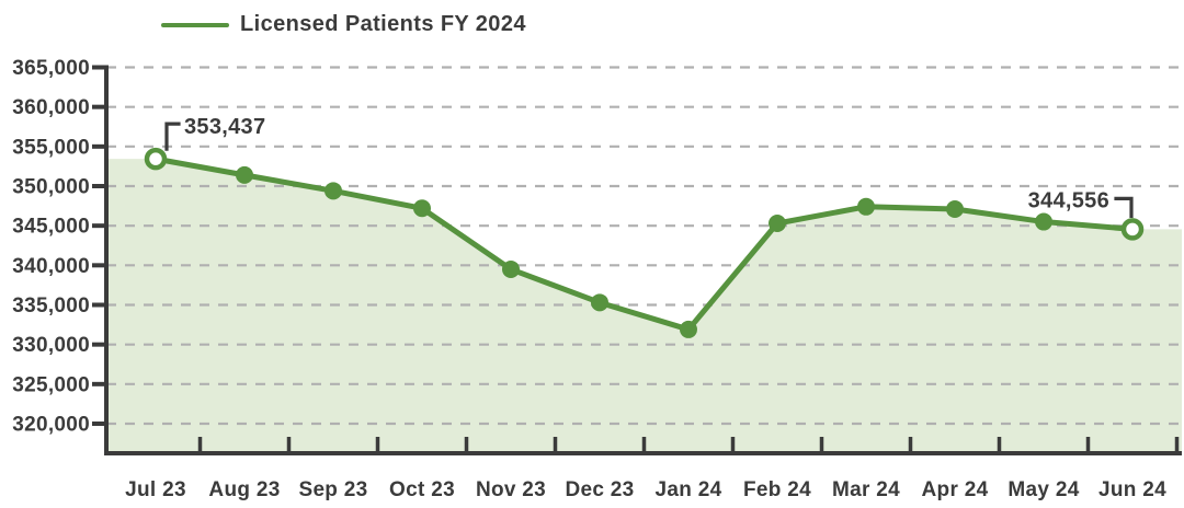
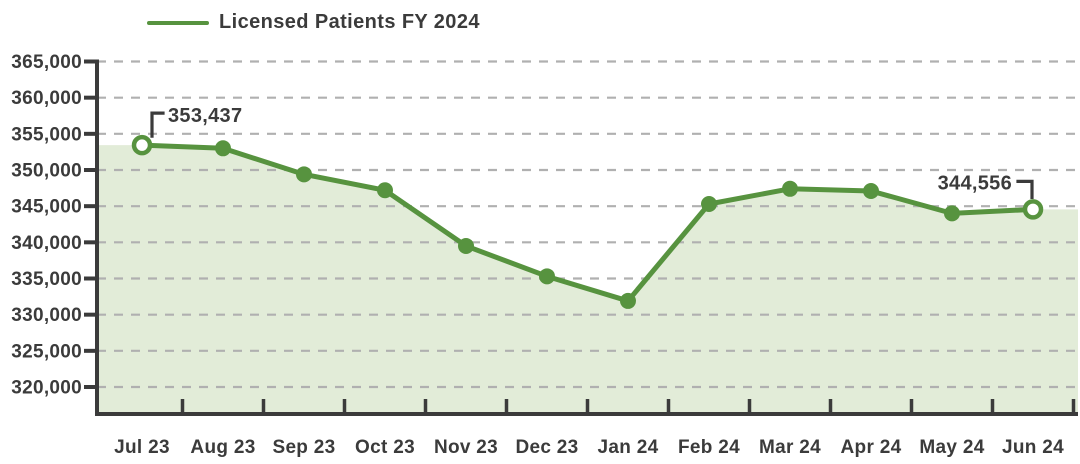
Aug 23: 351000 -> 353000
May 24: 346000 -> 344000
